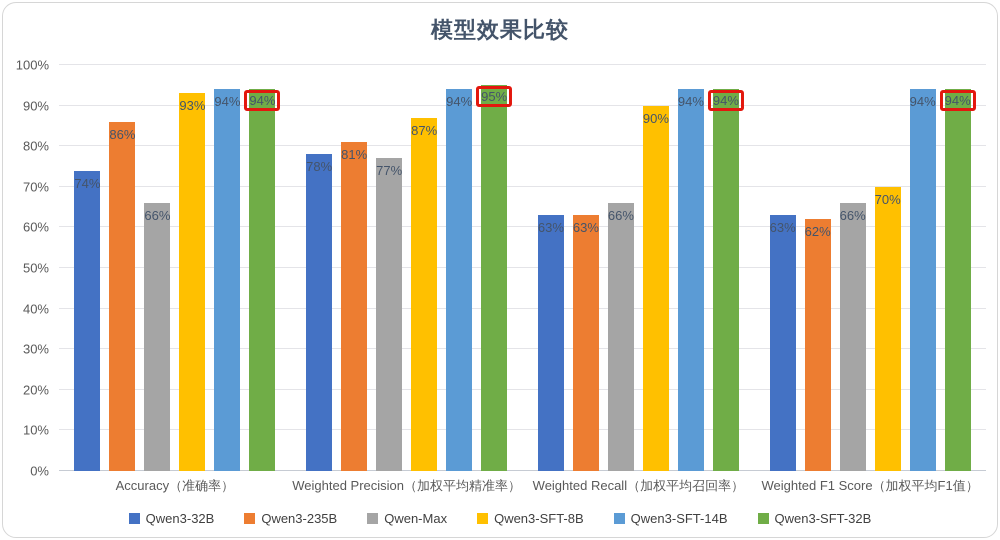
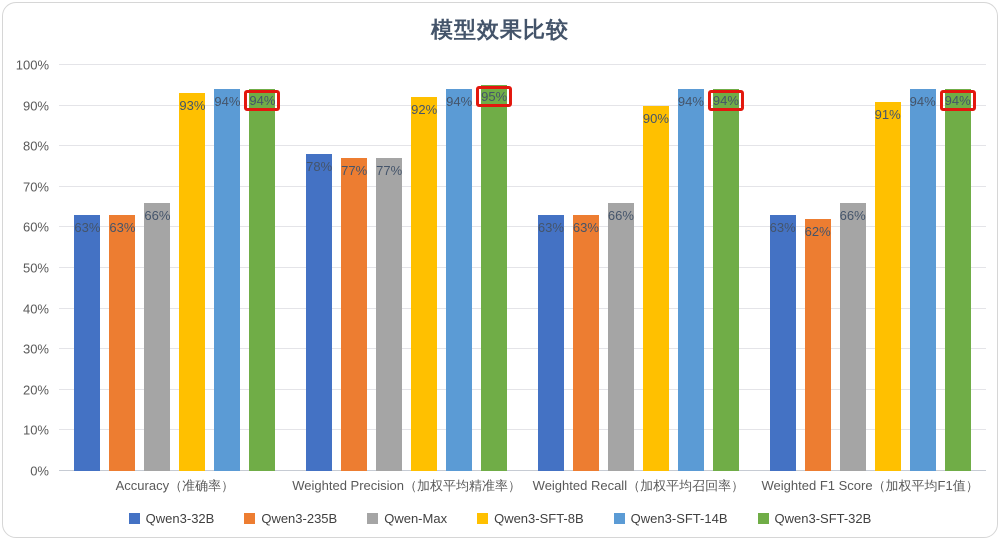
Qwen3-32B/Accuracy（准确率）: 74% -> 63%
Qwen3-235B/Accuracy（准确率）: 86% -> 63%
Qwen3-235B/Weighted Precision（加权平均精准率）: 81% -> 77%
Qwen3-SFT-8B/Weighted Precision（加权平均精准率）: 87% -> 92%
Qwen3-SFT-8B/Weighted F1 Score（加权平均F1值）: 70% -> 91%
